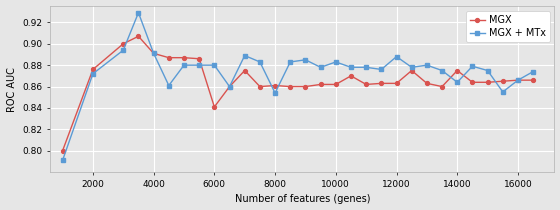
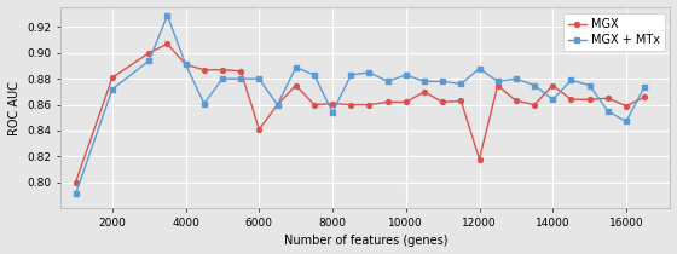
MGX/2000: 0.876 -> 0.881
MGX/12000: 0.863 -> 0.818
MGX/16000: 0.866 -> 0.859
MGX + MTx/16000: 0.866 -> 0.847
